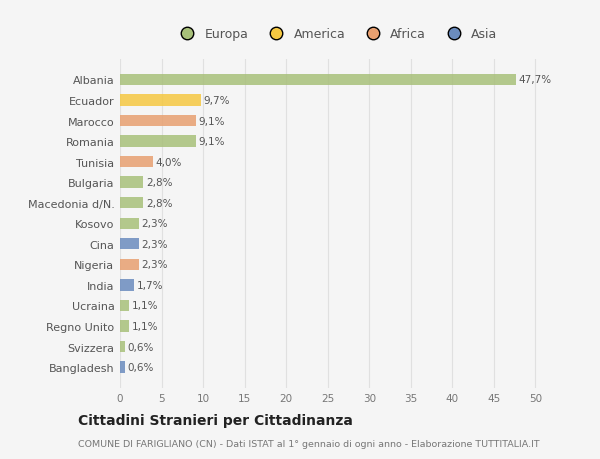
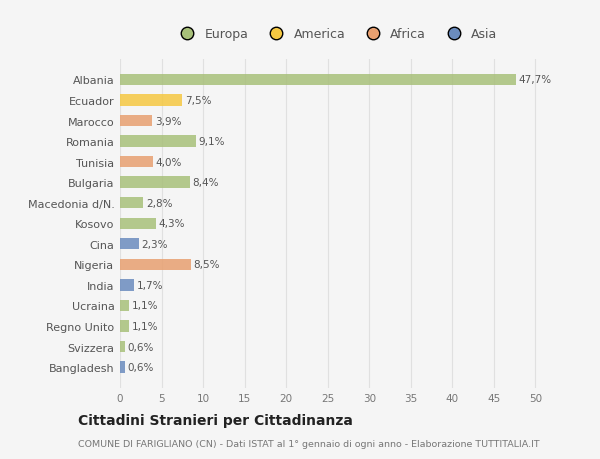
Ecuador: 9,7% -> 7,5%
Marocco: 9,1% -> 3,9%
Bulgaria: 2,8% -> 8,4%
Kosovo: 2,3% -> 4,3%
Nigeria: 2,3% -> 8,5%
